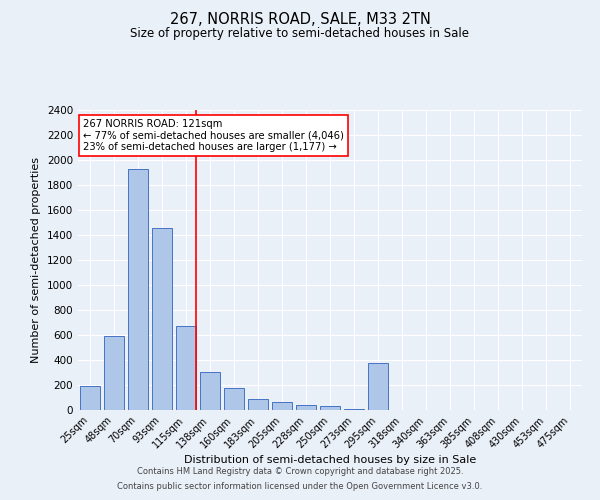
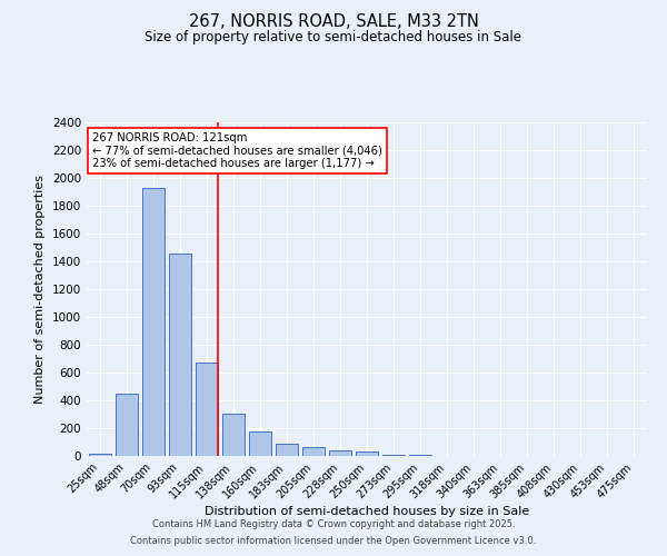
25sqm: 190 -> 20
48sqm: 590 -> 450
295sqm: 380 -> 10
